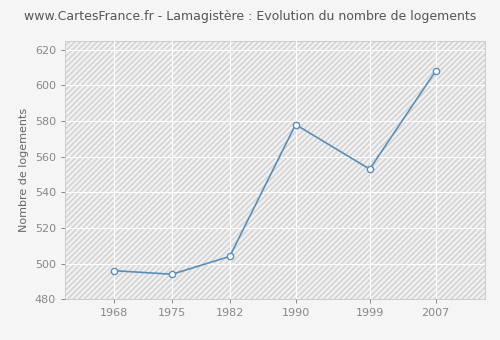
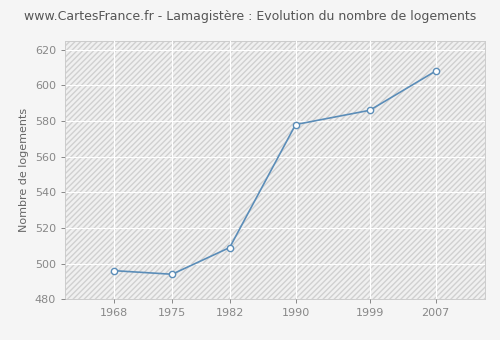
1982: 504 -> 509
1999: 553 -> 586
